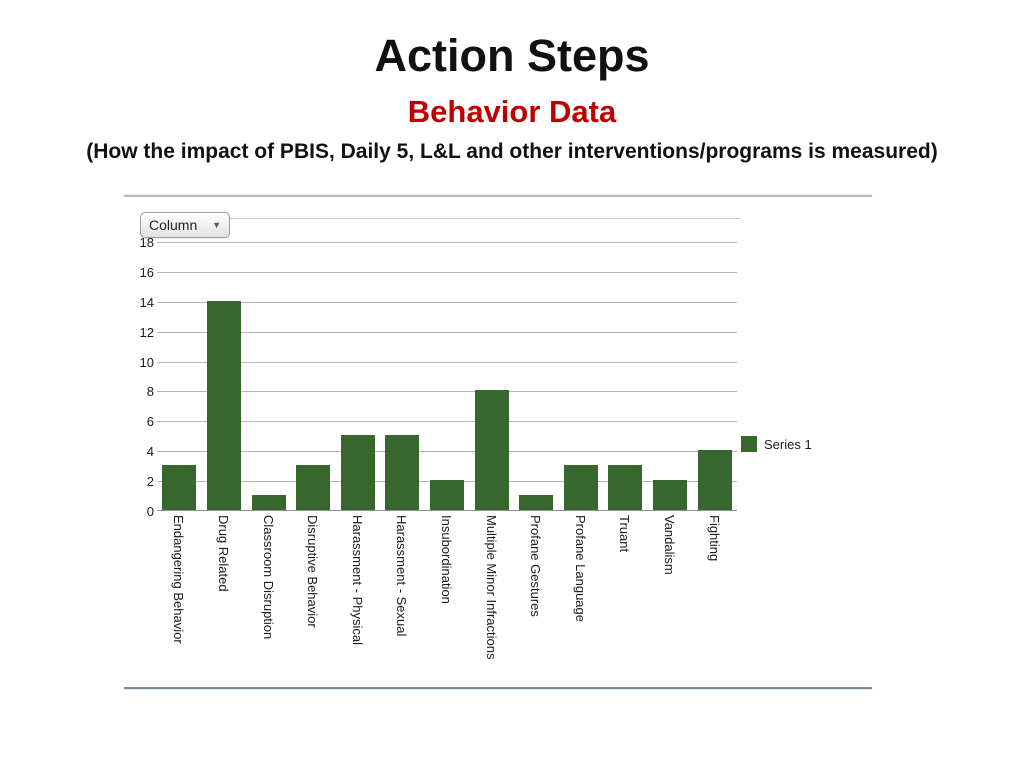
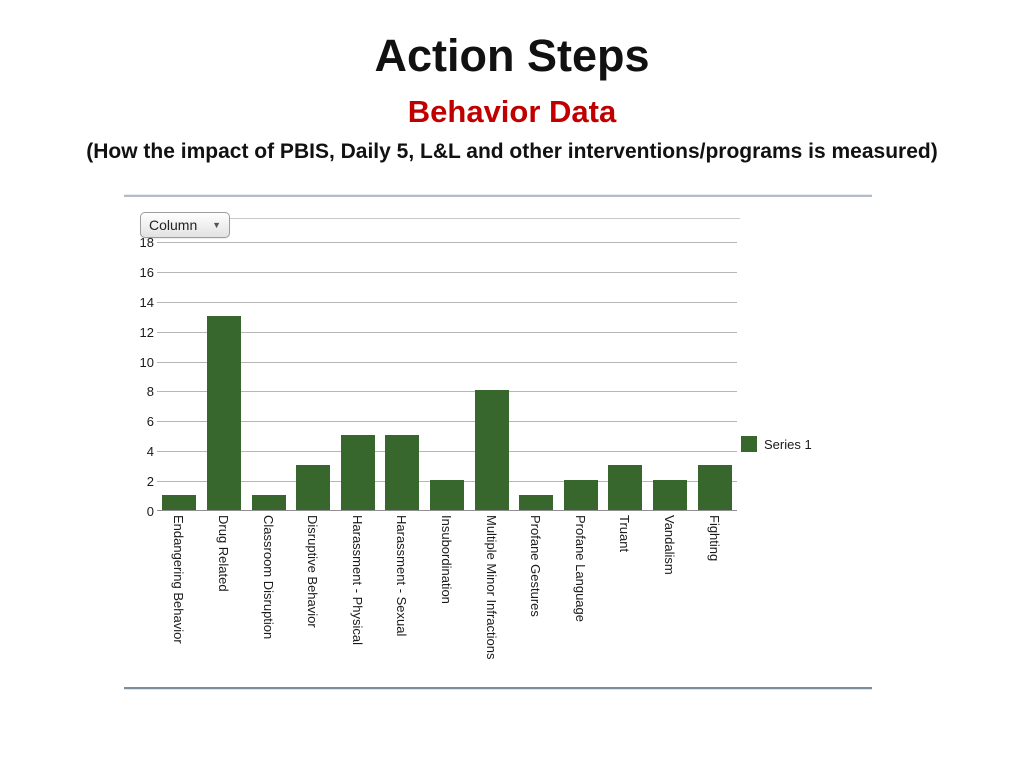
Endangering Behavior: 3 -> 1
Drug Related: 14 -> 13
Profane Language: 3 -> 2
Fighting: 4 -> 3
